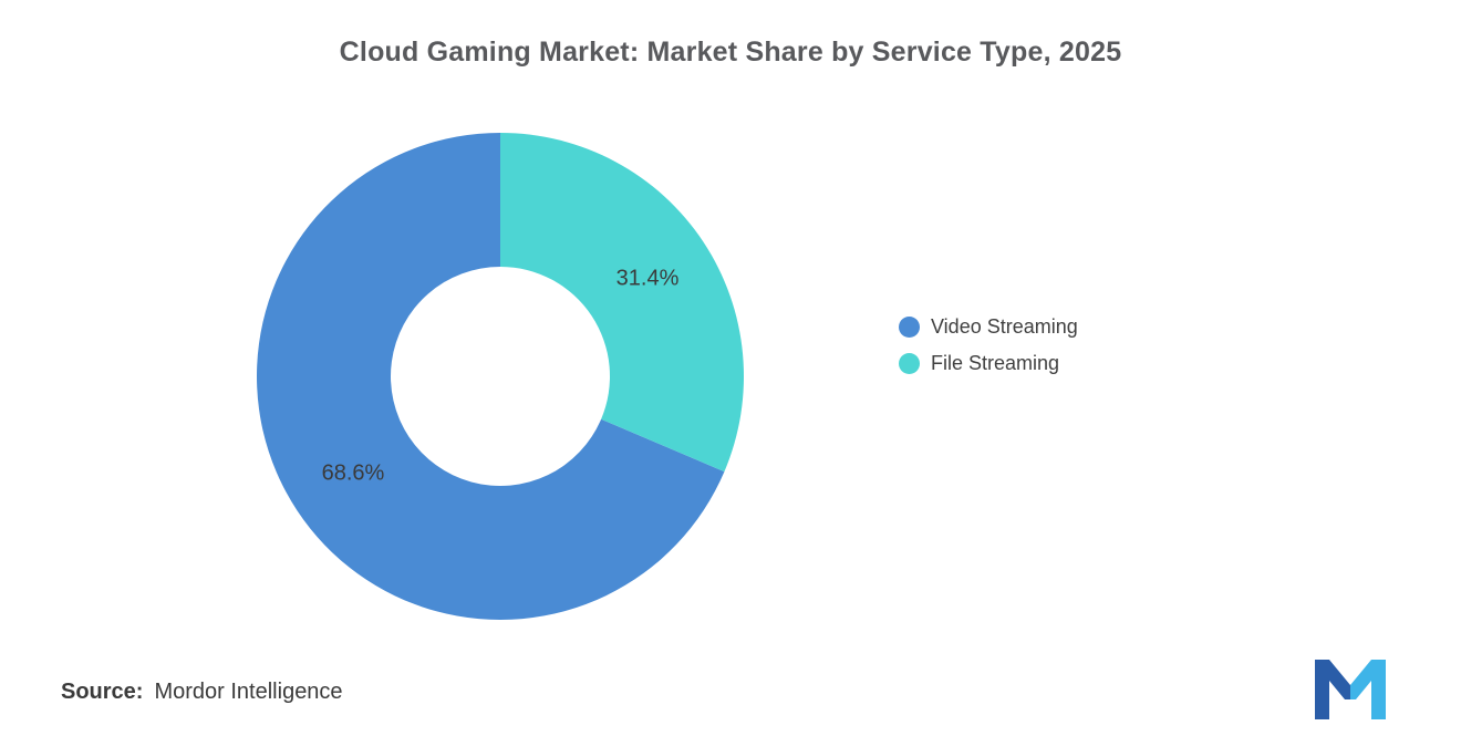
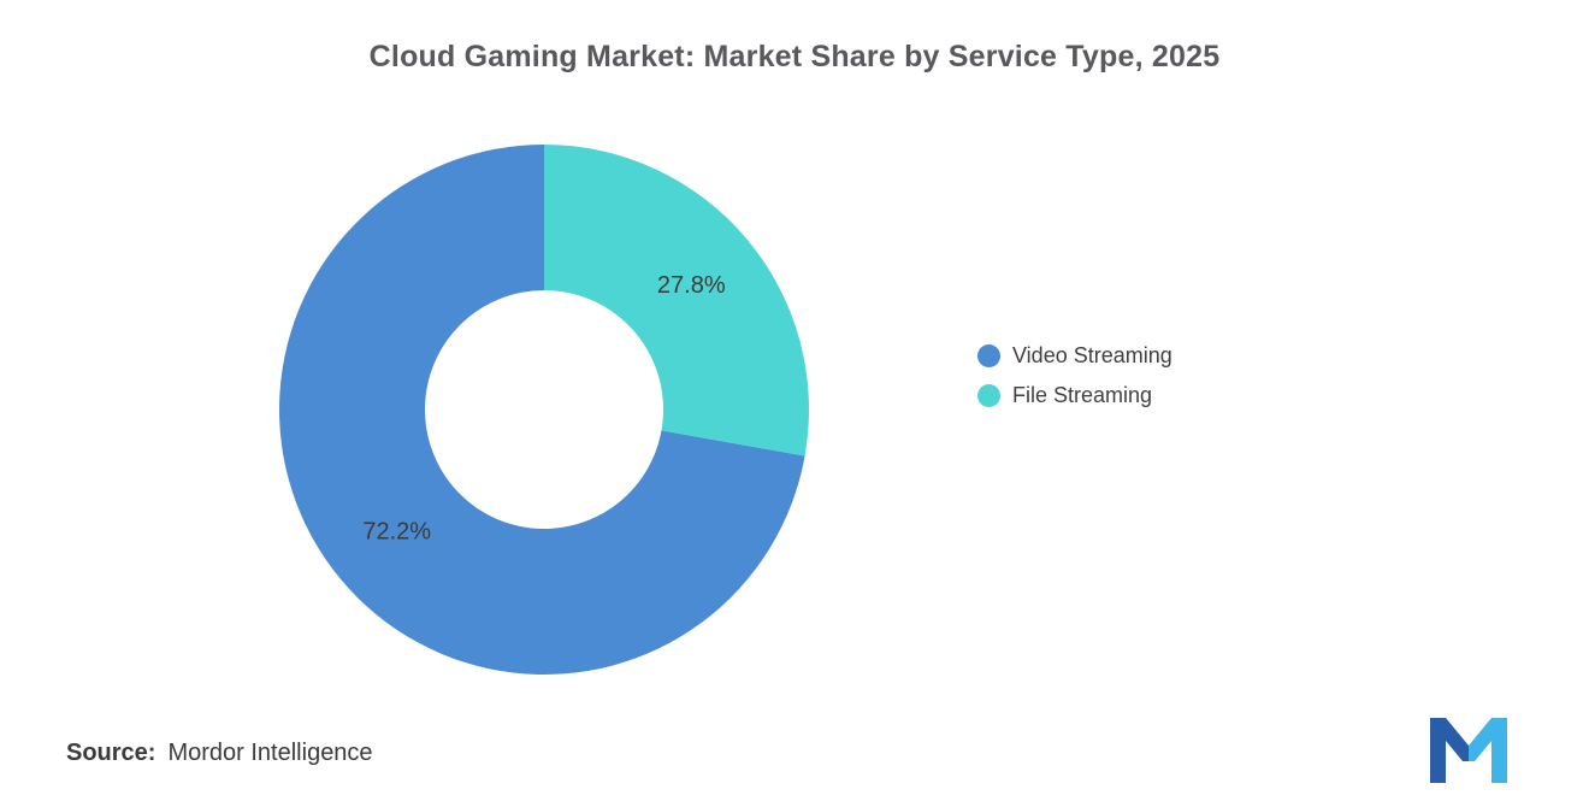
Video Streaming: 68.6% -> 72.2%
File Streaming: 31.4% -> 27.8%
